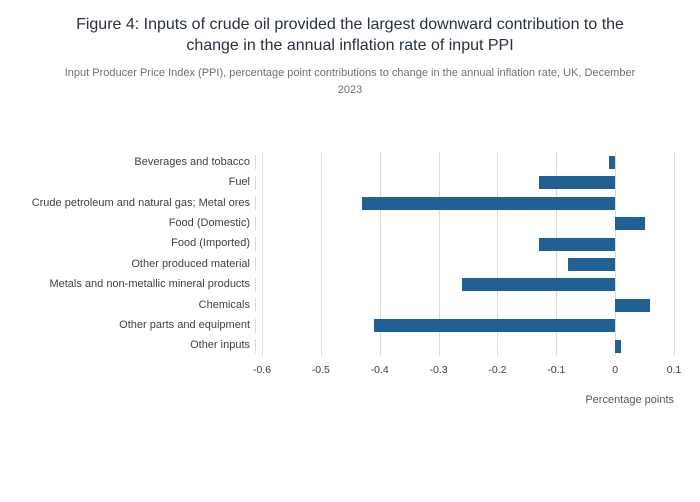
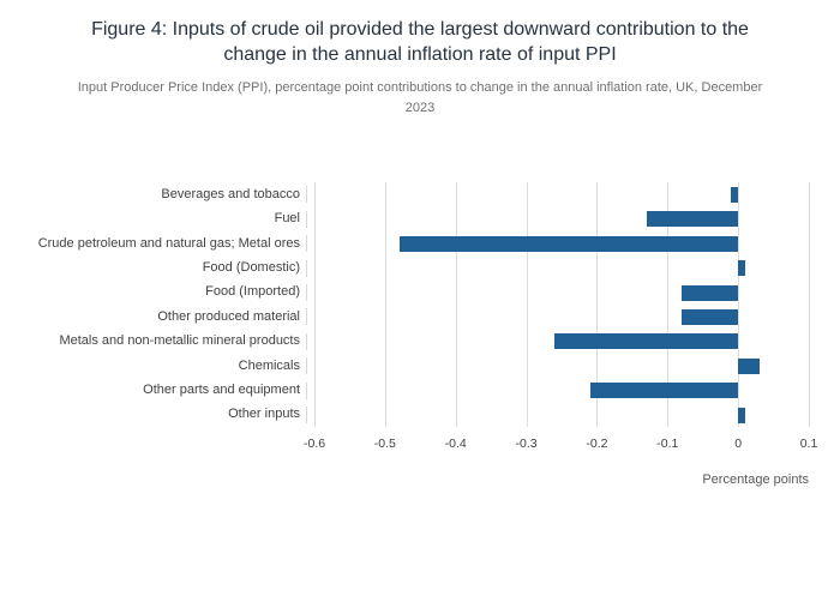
Crude petroleum and natural gas; Metal ores: -0.43 -> -0.48
Food (Domestic): 0.05 -> 0.01
Food (Imported): -0.13 -> -0.08
Chemicals: 0.06 -> 0.03
Other parts and equipment: -0.41 -> -0.21
